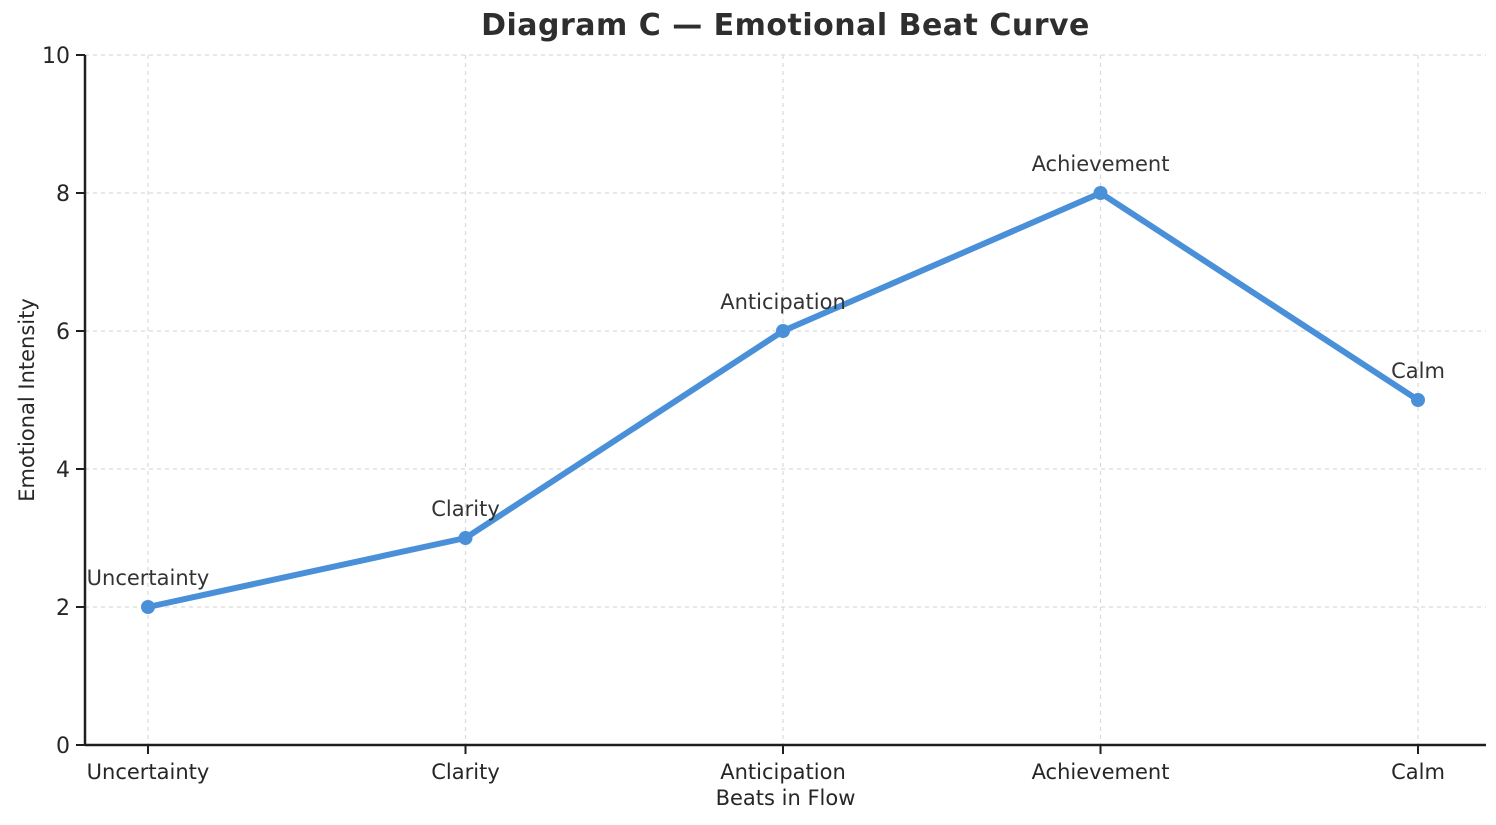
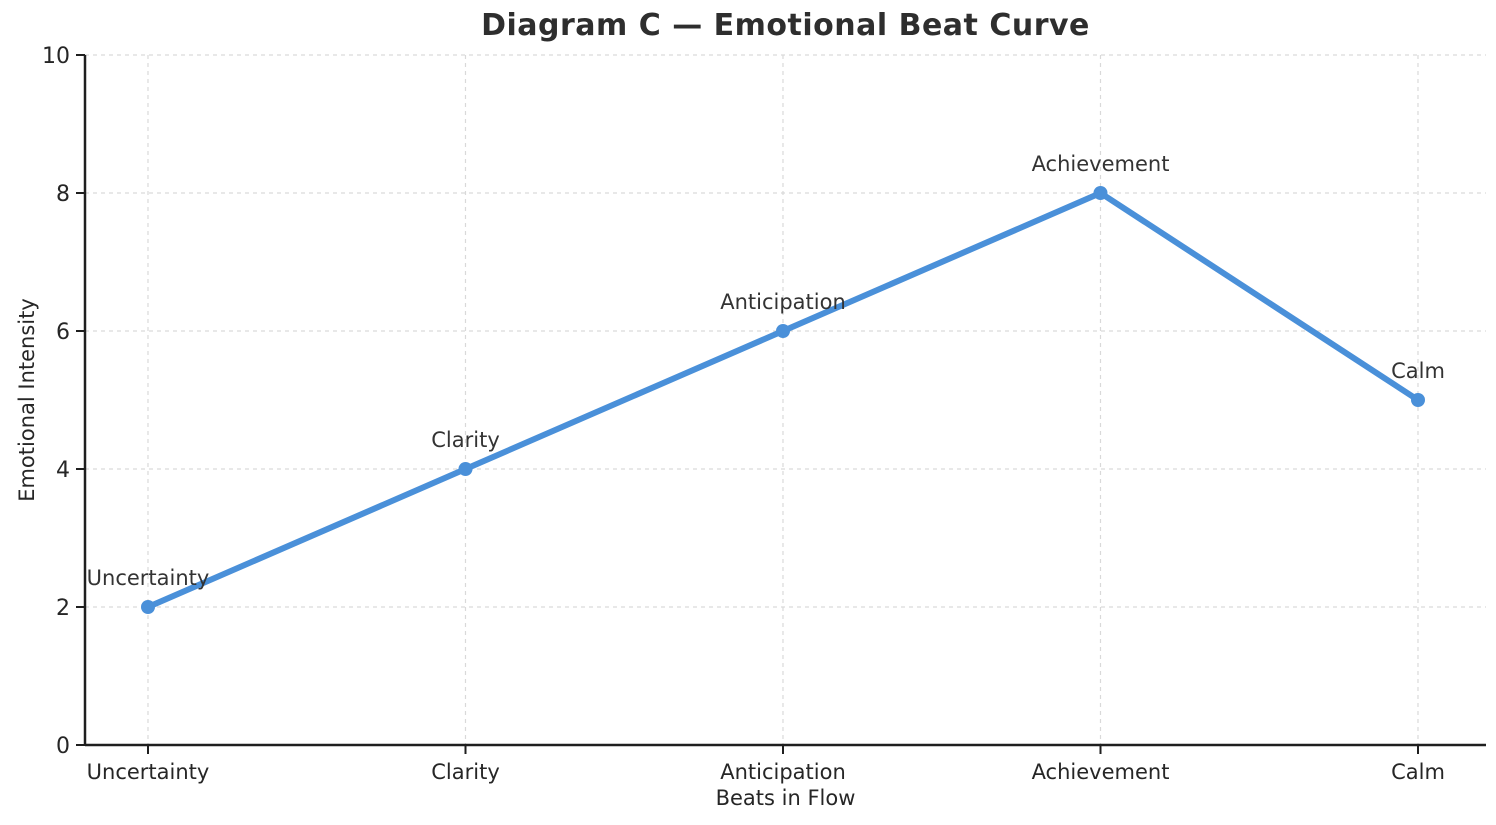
Clarity: 3 -> 4
